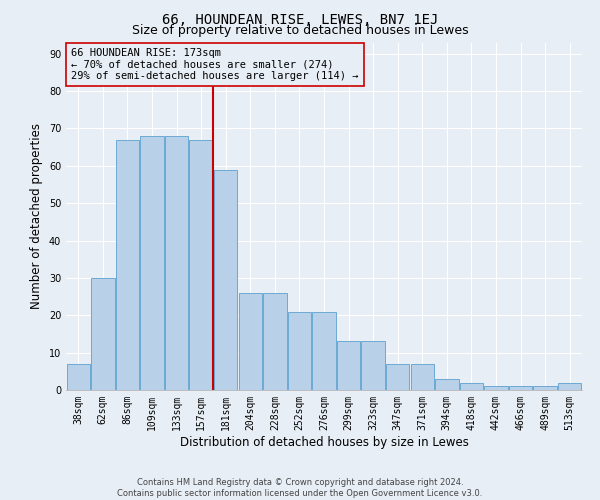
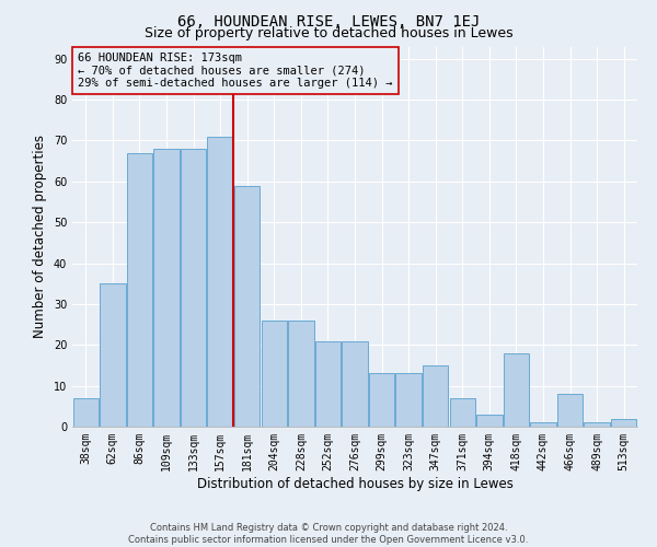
62sqm: 30 -> 35
157sqm: 67 -> 71
347sqm: 7 -> 15
418sqm: 2 -> 18
466sqm: 1 -> 8
